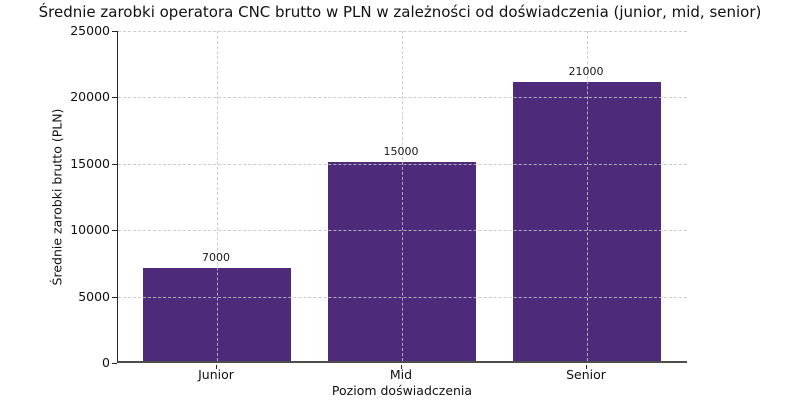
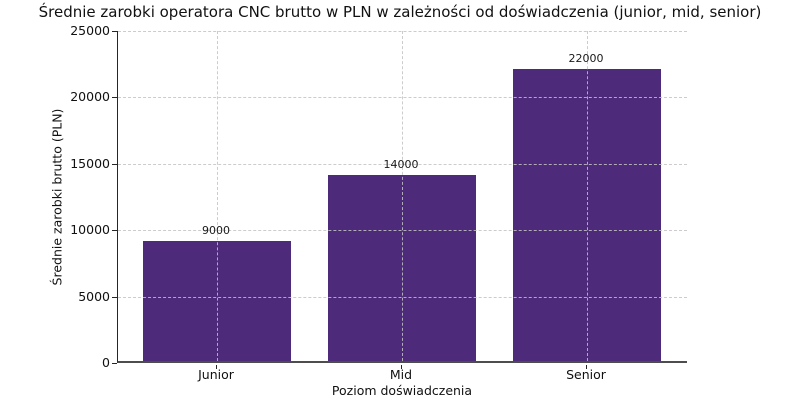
Junior: 7000 -> 9000
Mid: 15000 -> 14000
Senior: 21000 -> 22000
